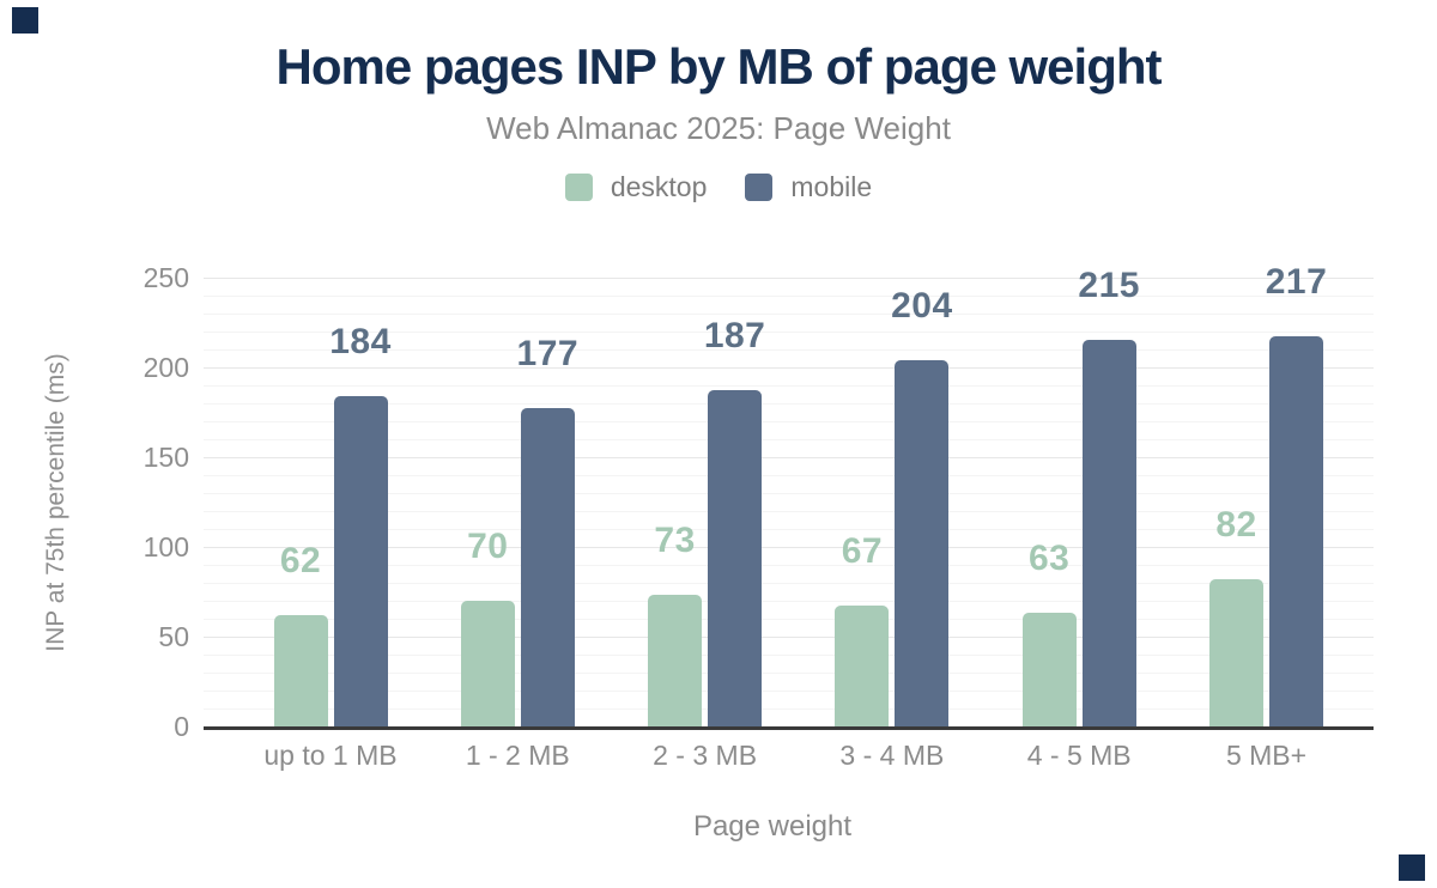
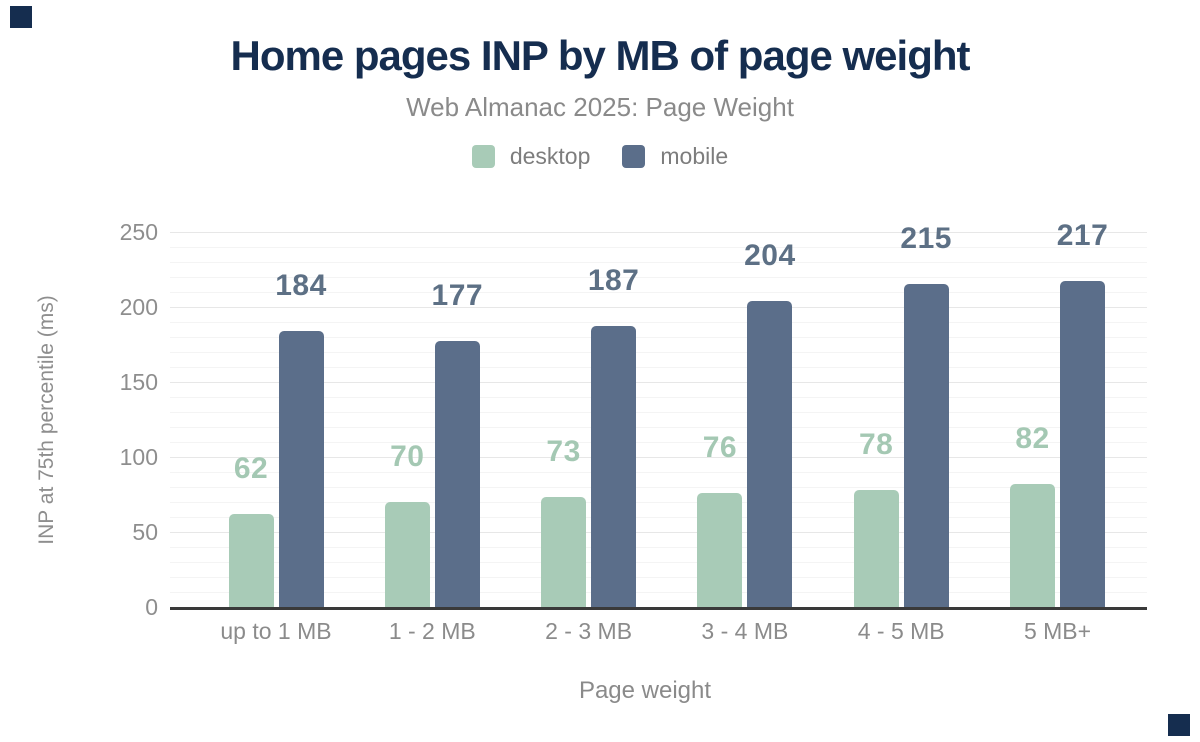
desktop/3 - 4 MB: 67 -> 76
desktop/4 - 5 MB: 63 -> 78
